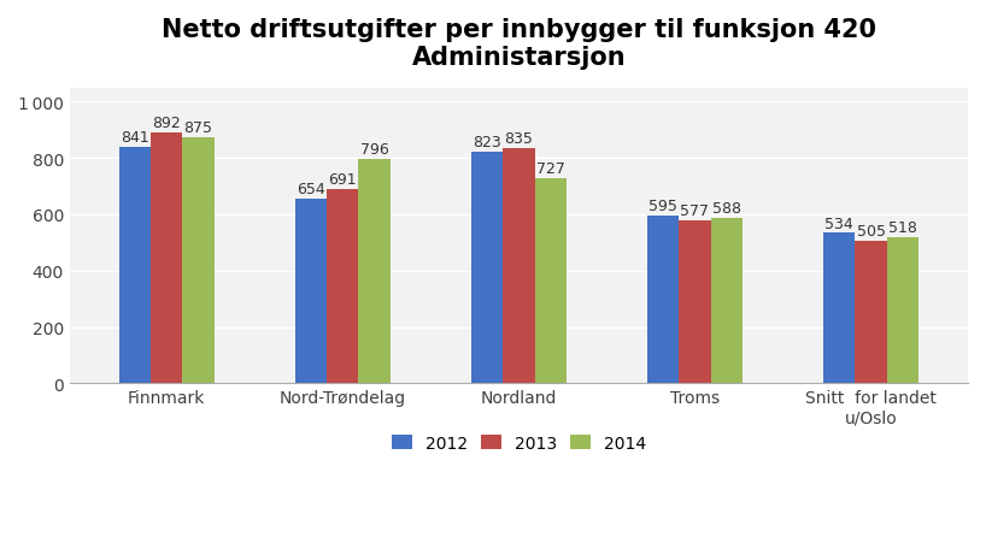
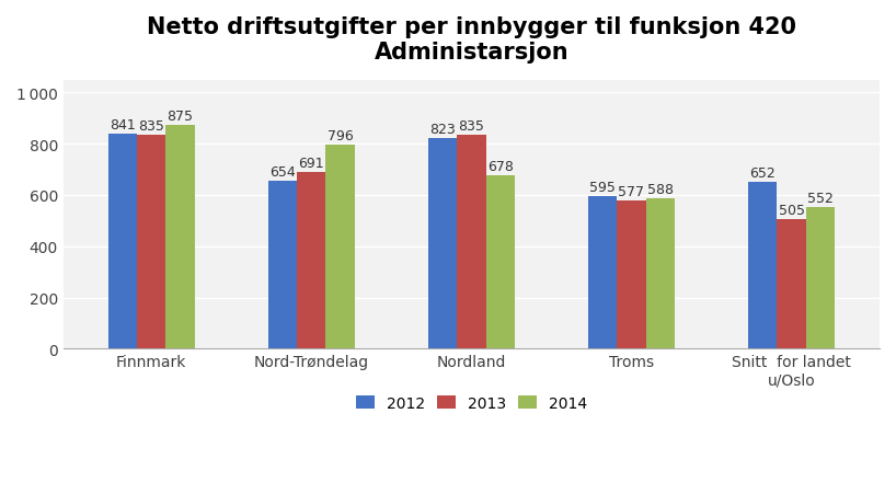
2013/Finnmark: 892 -> 835
2014/Nordland: 727 -> 678
2012/Snitt for landet u/Oslo: 534 -> 652
2014/Snitt for landet u/Oslo: 518 -> 552
